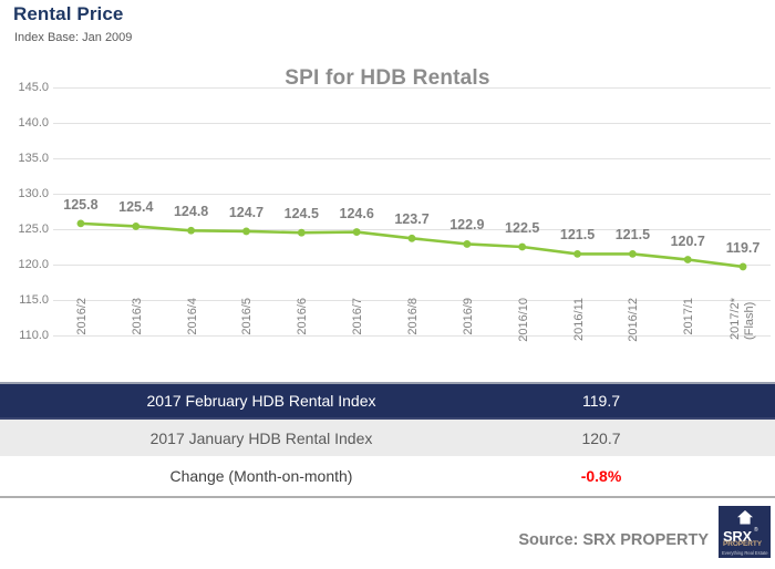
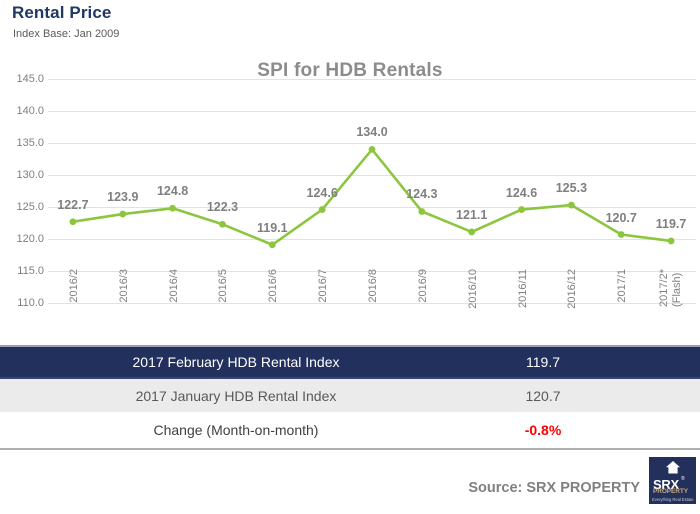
2016/2: 125.8 -> 122.7
2016/3: 125.4 -> 123.9
2016/5: 124.7 -> 122.3
2016/6: 124.5 -> 119.1
2016/8: 123.7 -> 134.0
2016/9: 122.9 -> 124.3
2016/10: 122.5 -> 121.1
2016/11: 121.5 -> 124.6
2016/12: 121.5 -> 125.3
